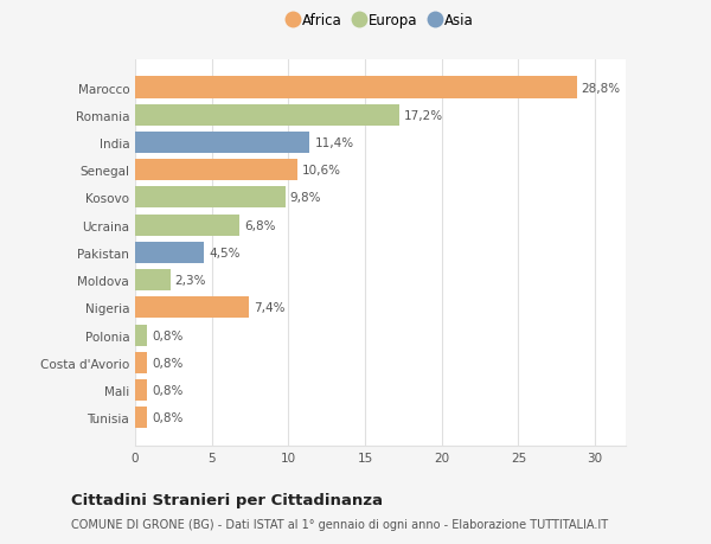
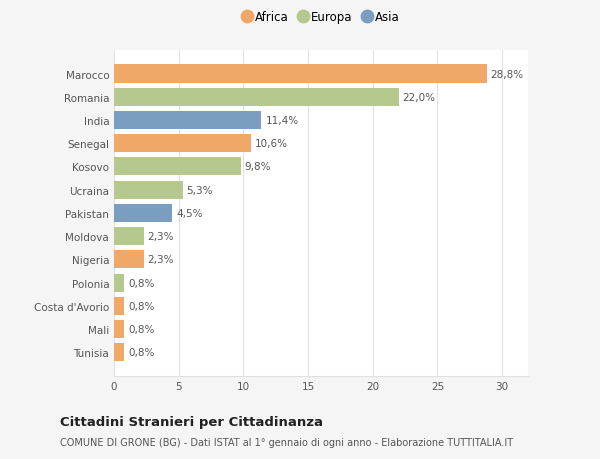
Romania: 17,2% -> 22,0%
Ucraina: 6,8% -> 5,3%
Nigeria: 7,4% -> 2,3%
